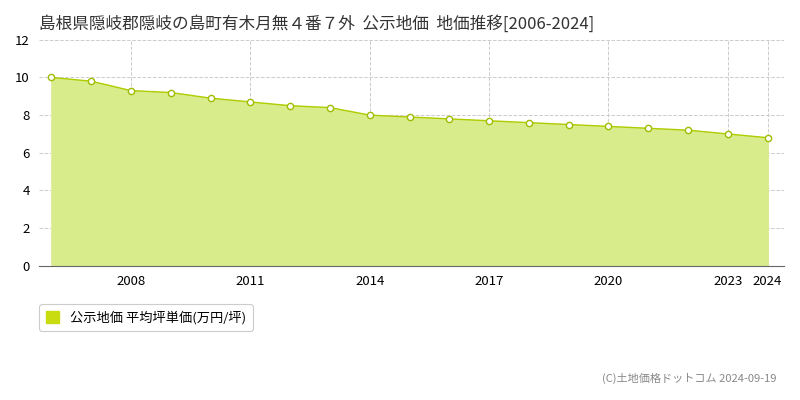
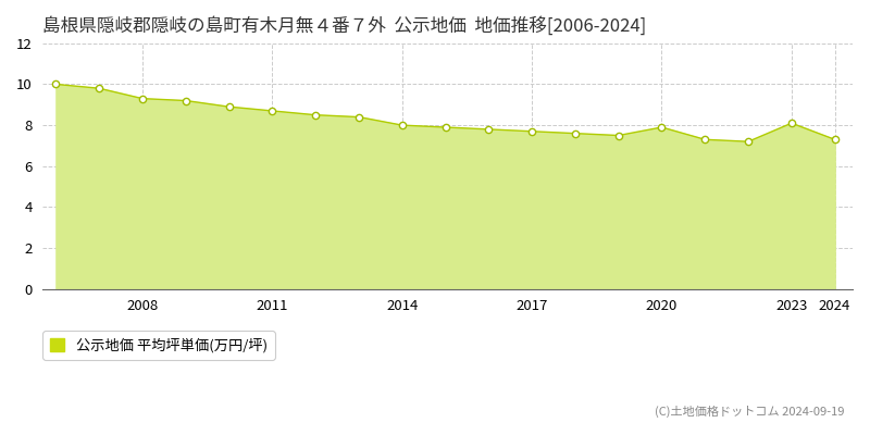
2020: 7.4 -> 7.9
2023: 7.0 -> 8.1
2024: 6.8 -> 7.3
